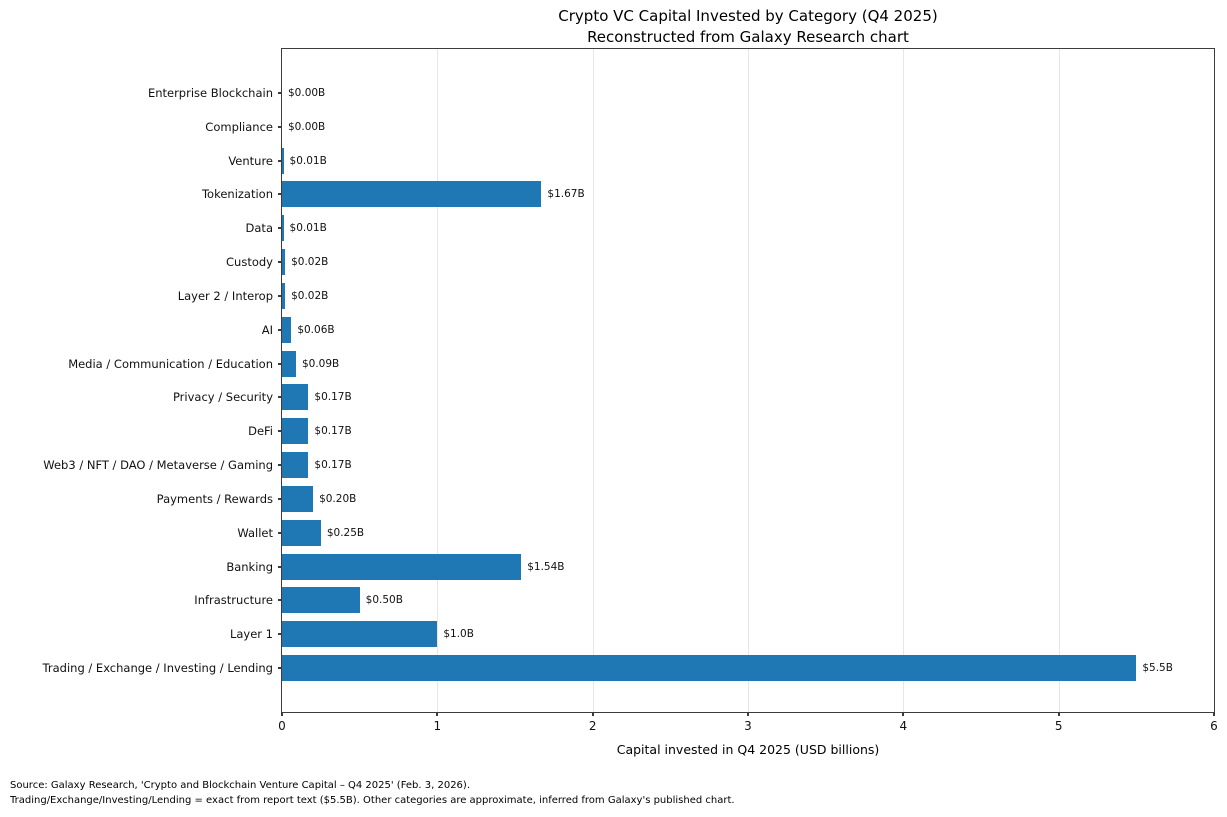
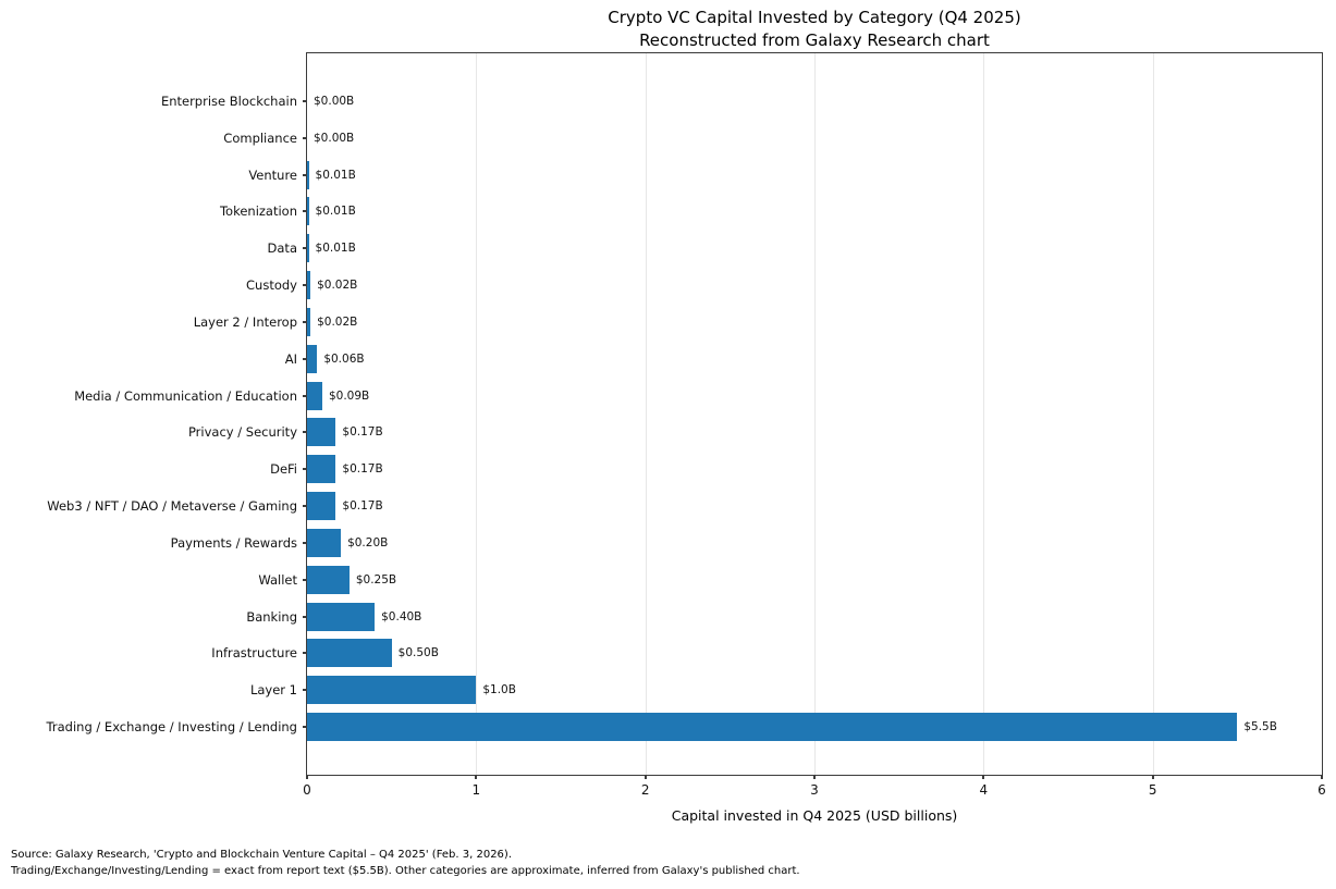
Tokenization: $1.67B -> $0.01B
Banking: $1.54B -> $0.40B
